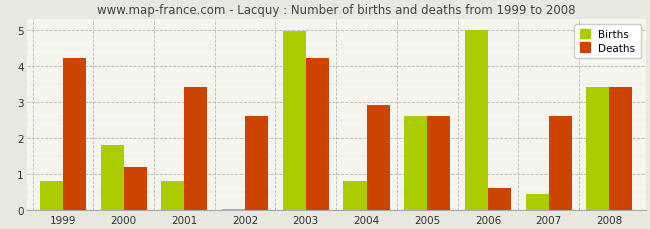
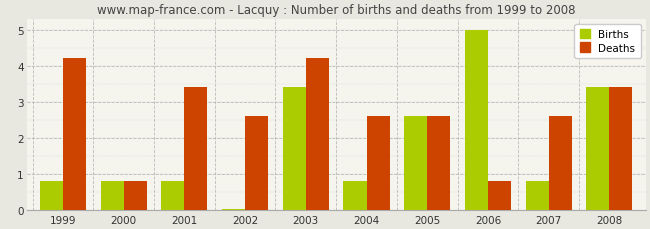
Births/2000: 1.80 -> 0.80
Deaths/2000: 1.2 -> 0.8
Births/2003: 4.95 -> 3.40
Deaths/2004: 2.9 -> 2.6
Deaths/2006: 0.6 -> 0.8
Births/2007: 0.45 -> 0.80
